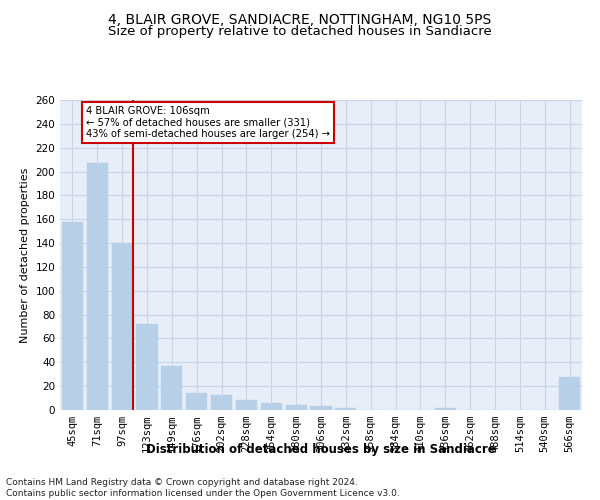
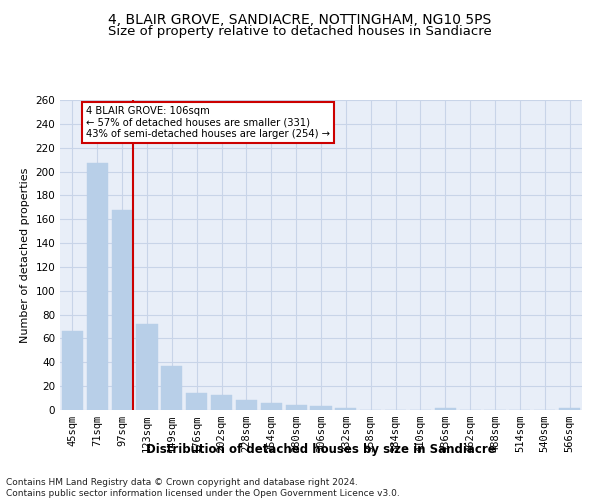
45sqm: 158 -> 66
97sqm: 140 -> 168
566sqm: 28 -> 2
